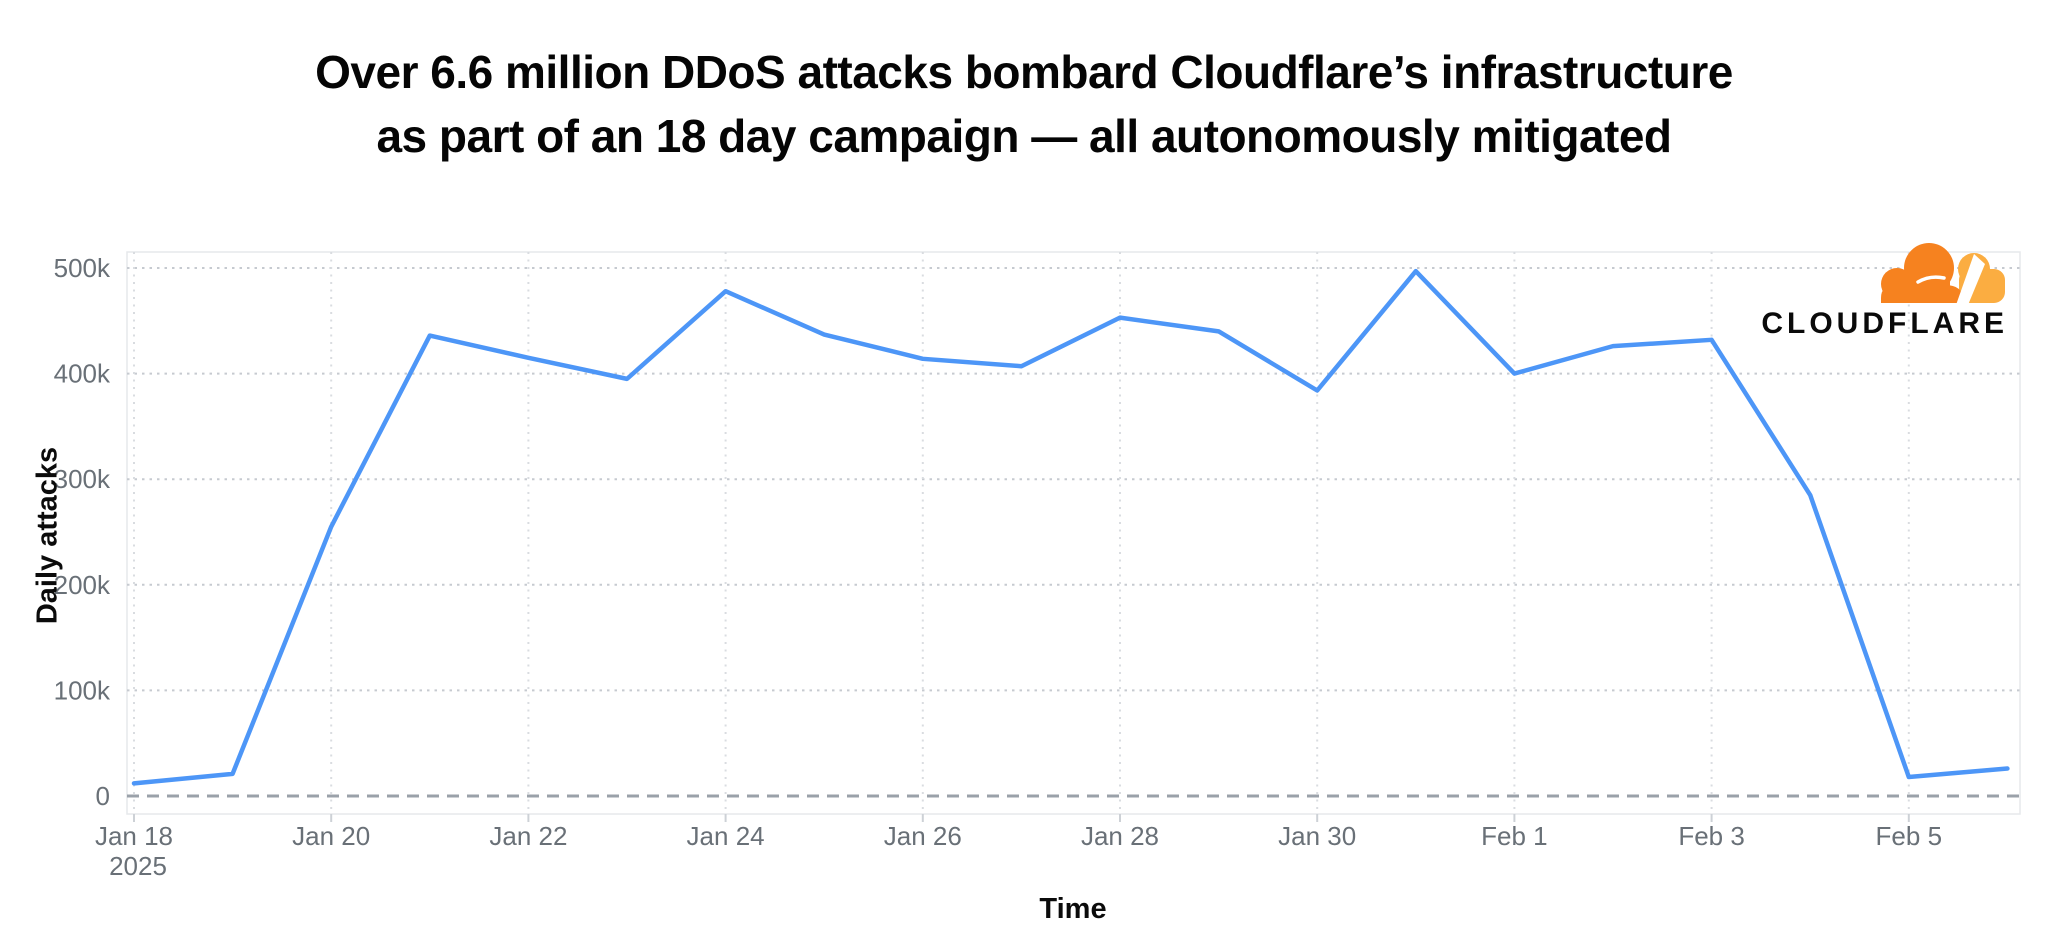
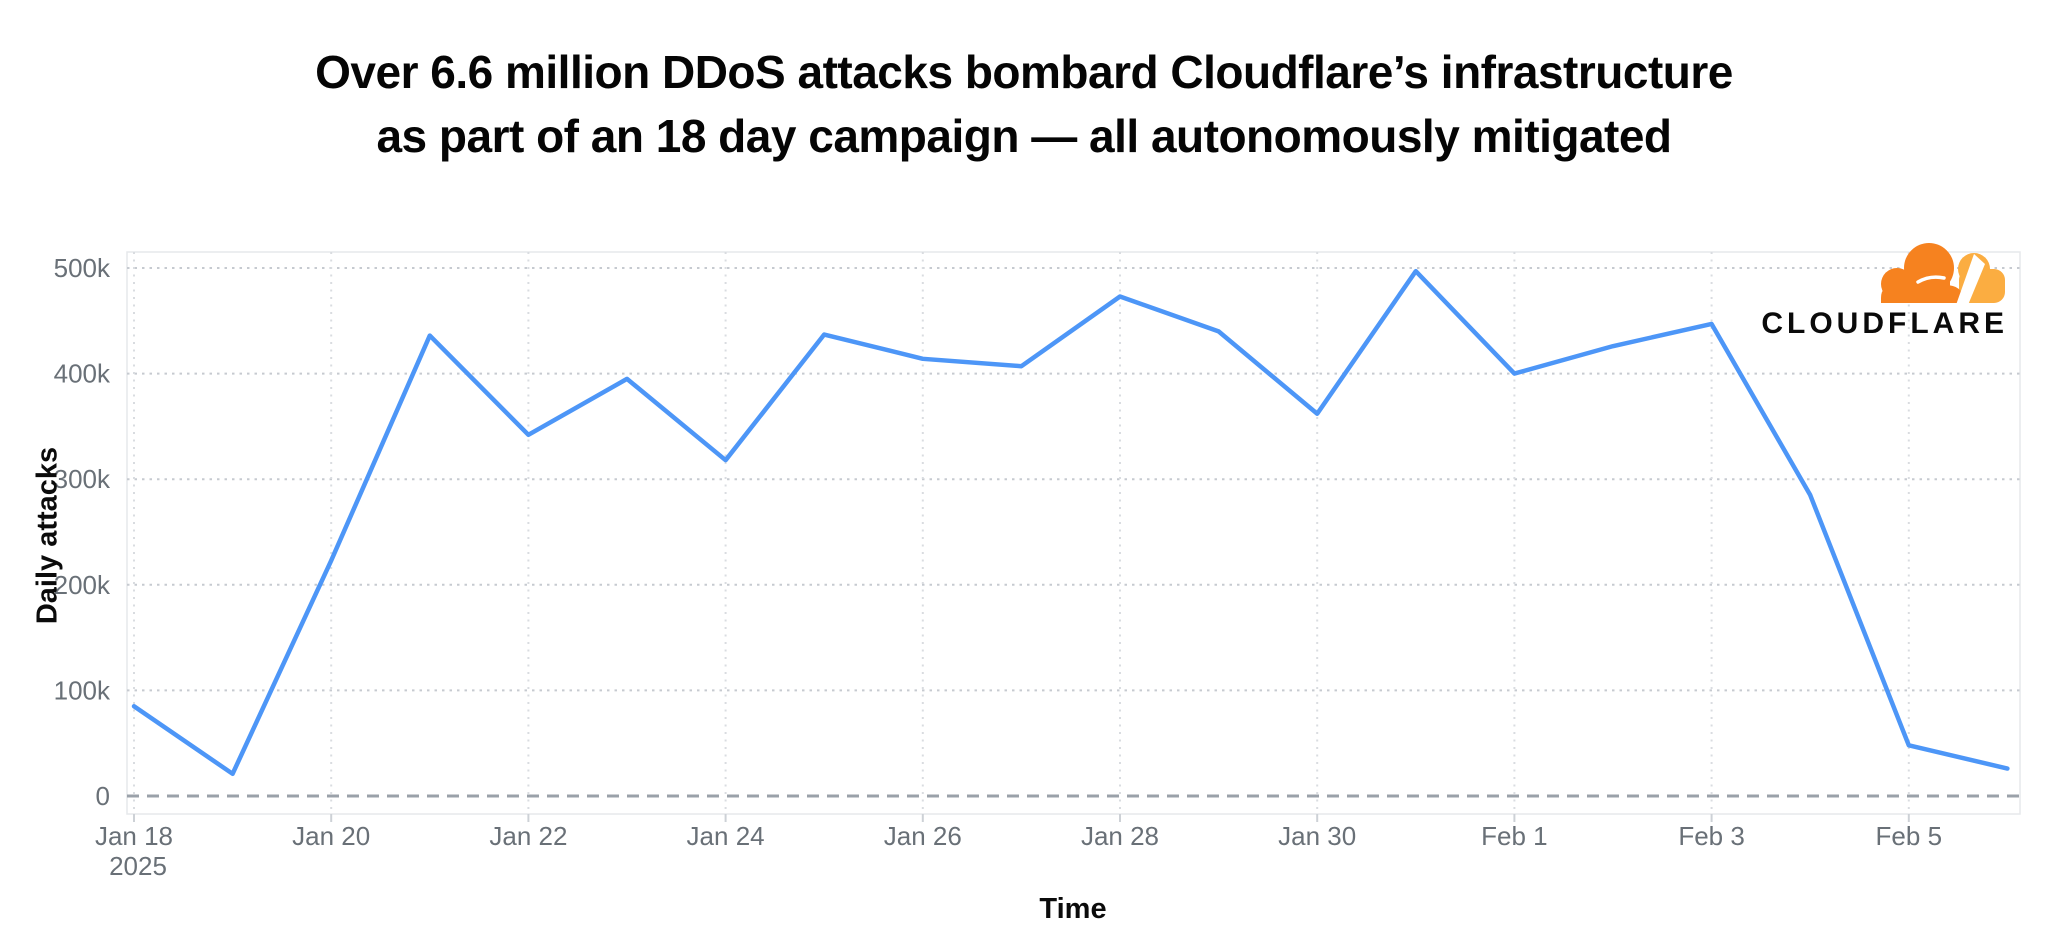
Jan 18: 12k -> 85k
Jan 20: 255k -> 223k
Jan 22: 415k -> 342k
Jan 24: 478k -> 318k
Jan 28: 453k -> 473k
Jan 30: 384k -> 362k
Feb 3: 432k -> 447k
Feb 5: 18k -> 48k
